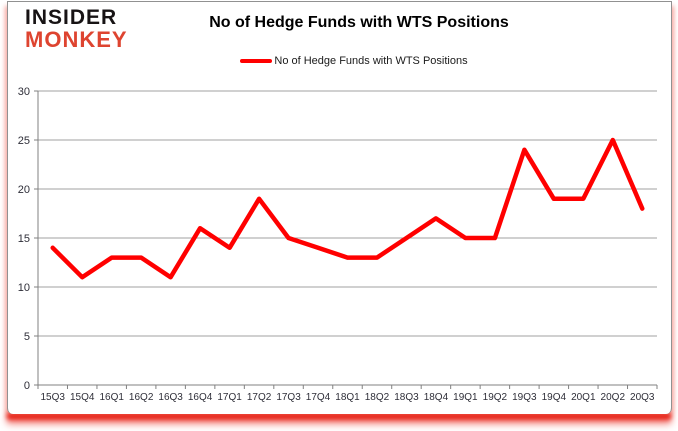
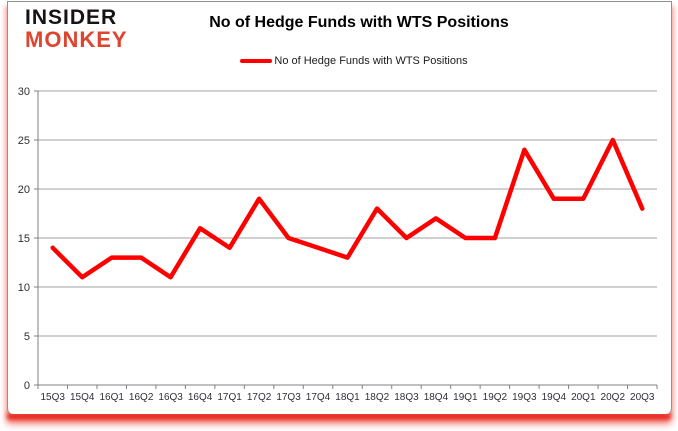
18Q2: 13 -> 18
